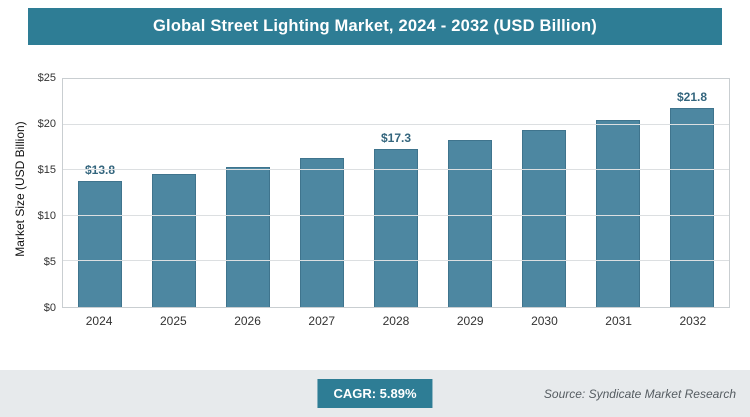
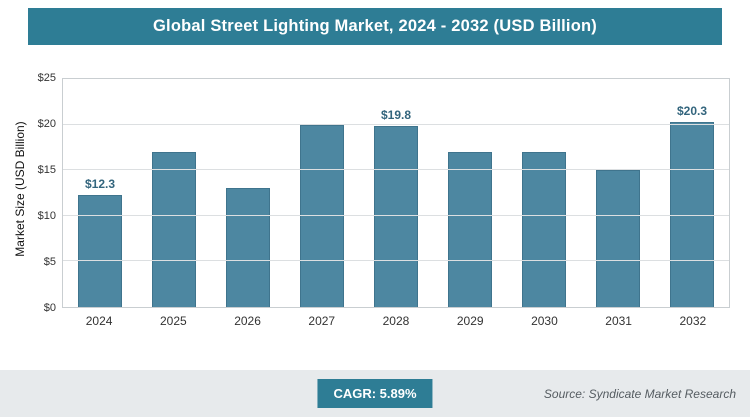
2024: $13.8 -> $12.3
2025: $15 -> $17
2026: $15 -> $13
2027: $16 -> $20
2028: $17.3 -> $19.8
2029: $18 -> $17
2030: $19 -> $17
2031: $20 -> $15
2032: $21.8 -> $20.3
